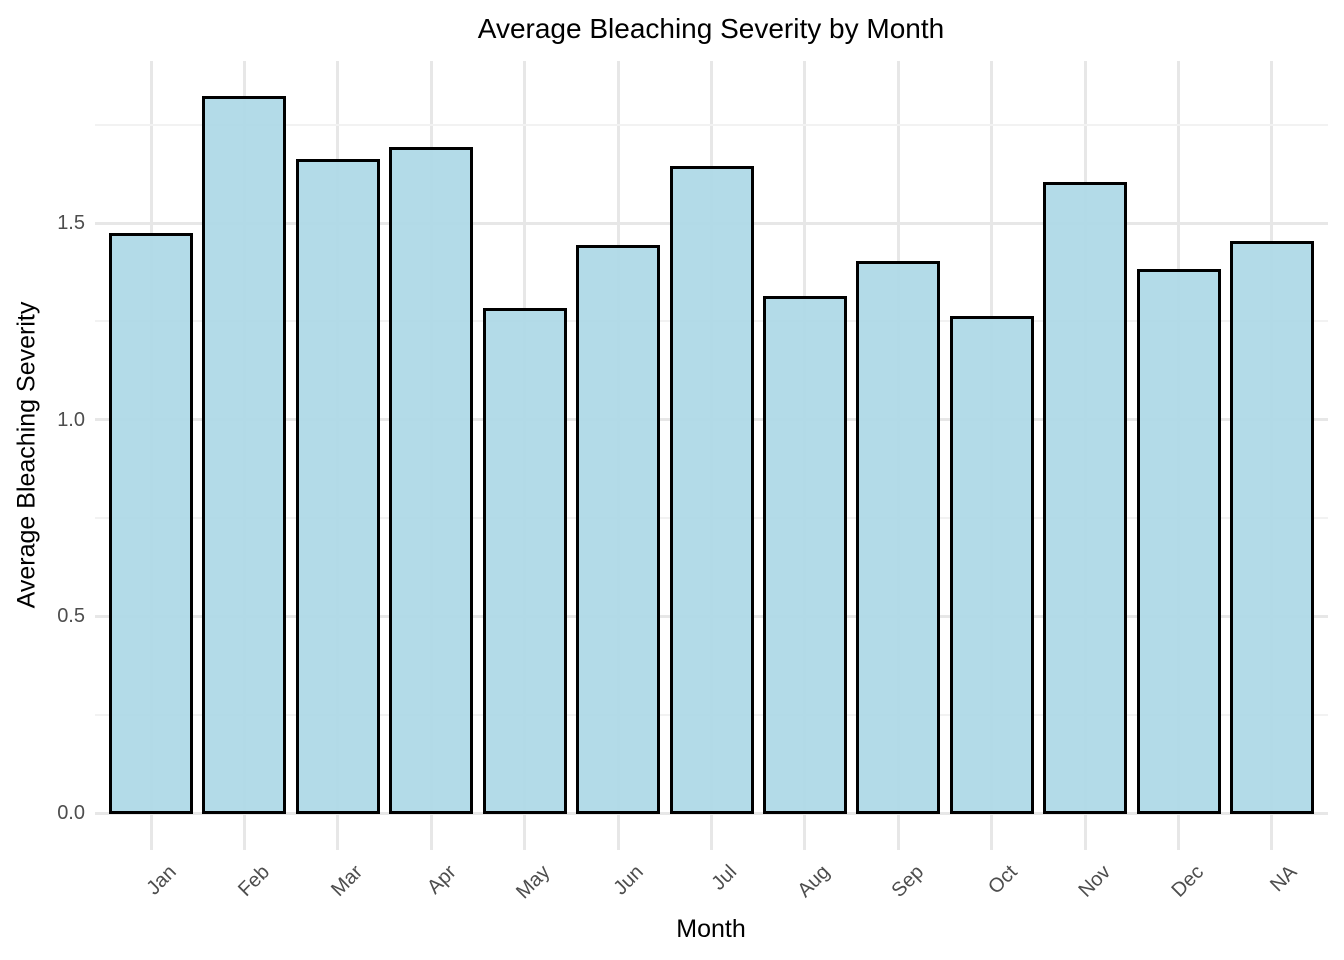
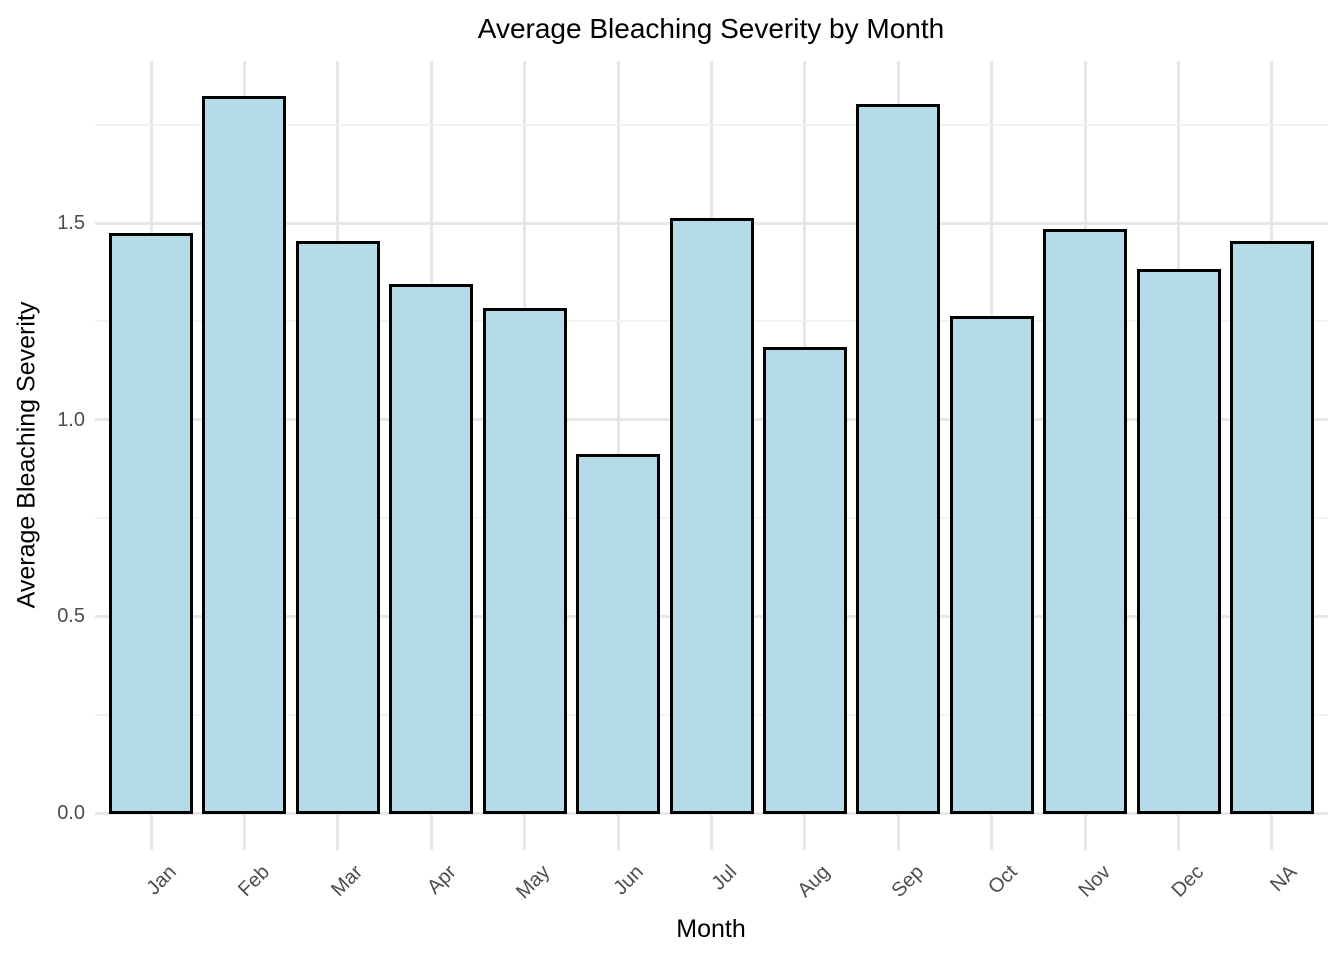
Mar: 1.66 -> 1.45
Apr: 1.69 -> 1.34
Jun: 1.44 -> 0.91
Jul: 1.64 -> 1.51
Aug: 1.31 -> 1.18
Sep: 1.40 -> 1.80
Nov: 1.60 -> 1.48
